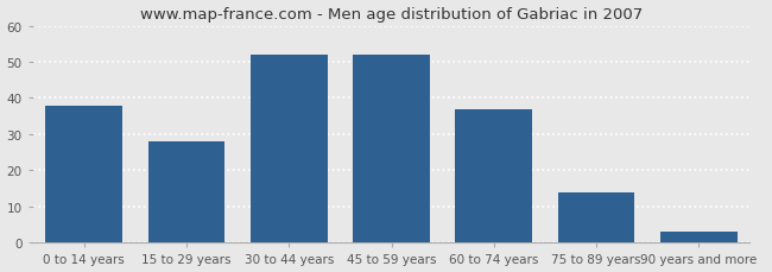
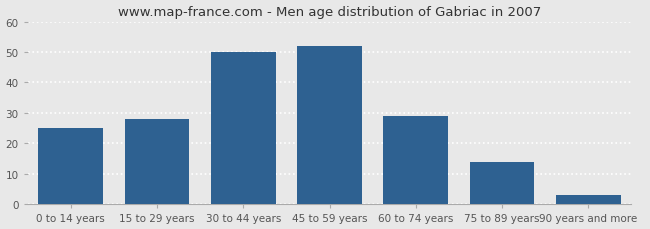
0 to 14 years: 38 -> 25
30 to 44 years: 52 -> 50
60 to 74 years: 37 -> 29
